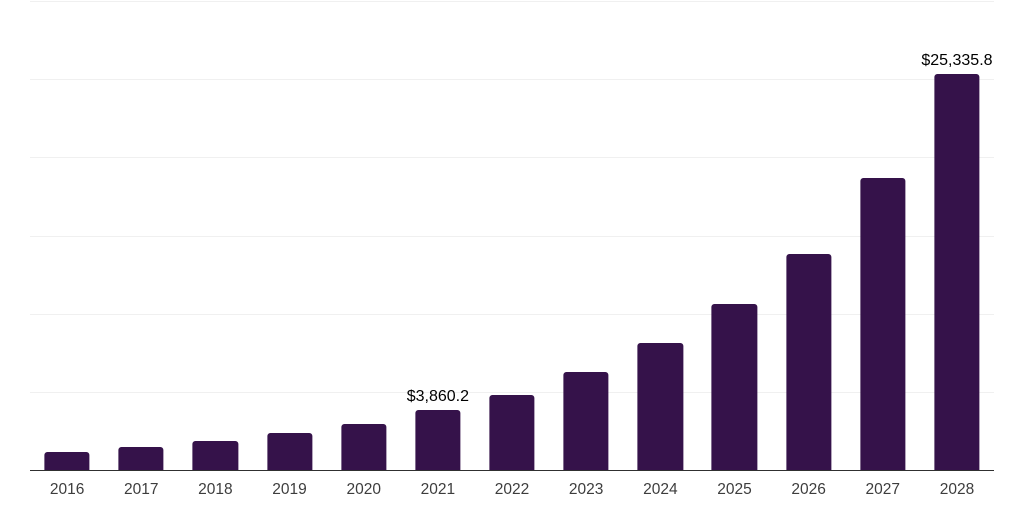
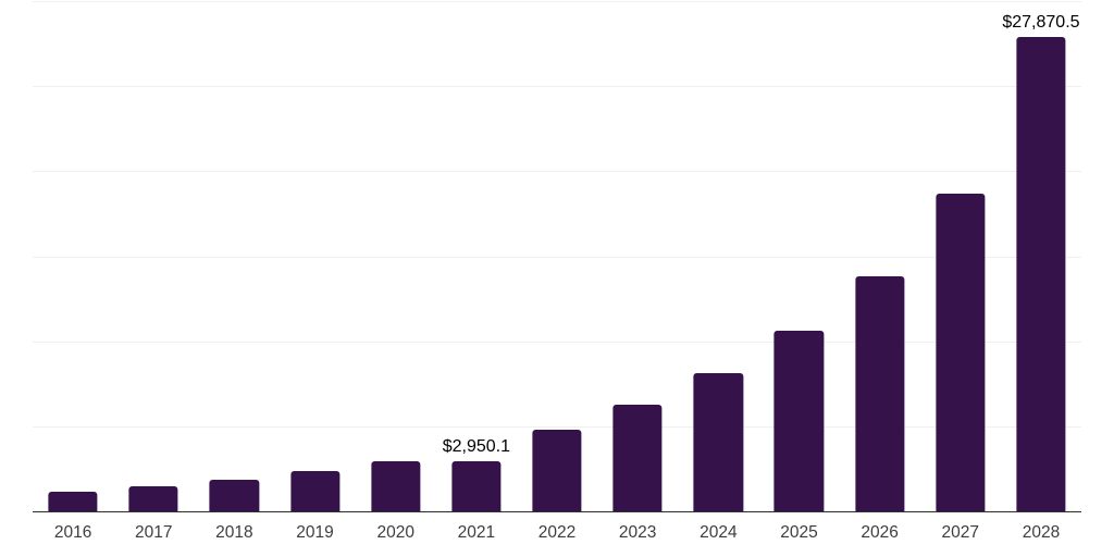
2021: $3,860.2 -> $2,950.1
2028: $25,335.8 -> $27,870.5
